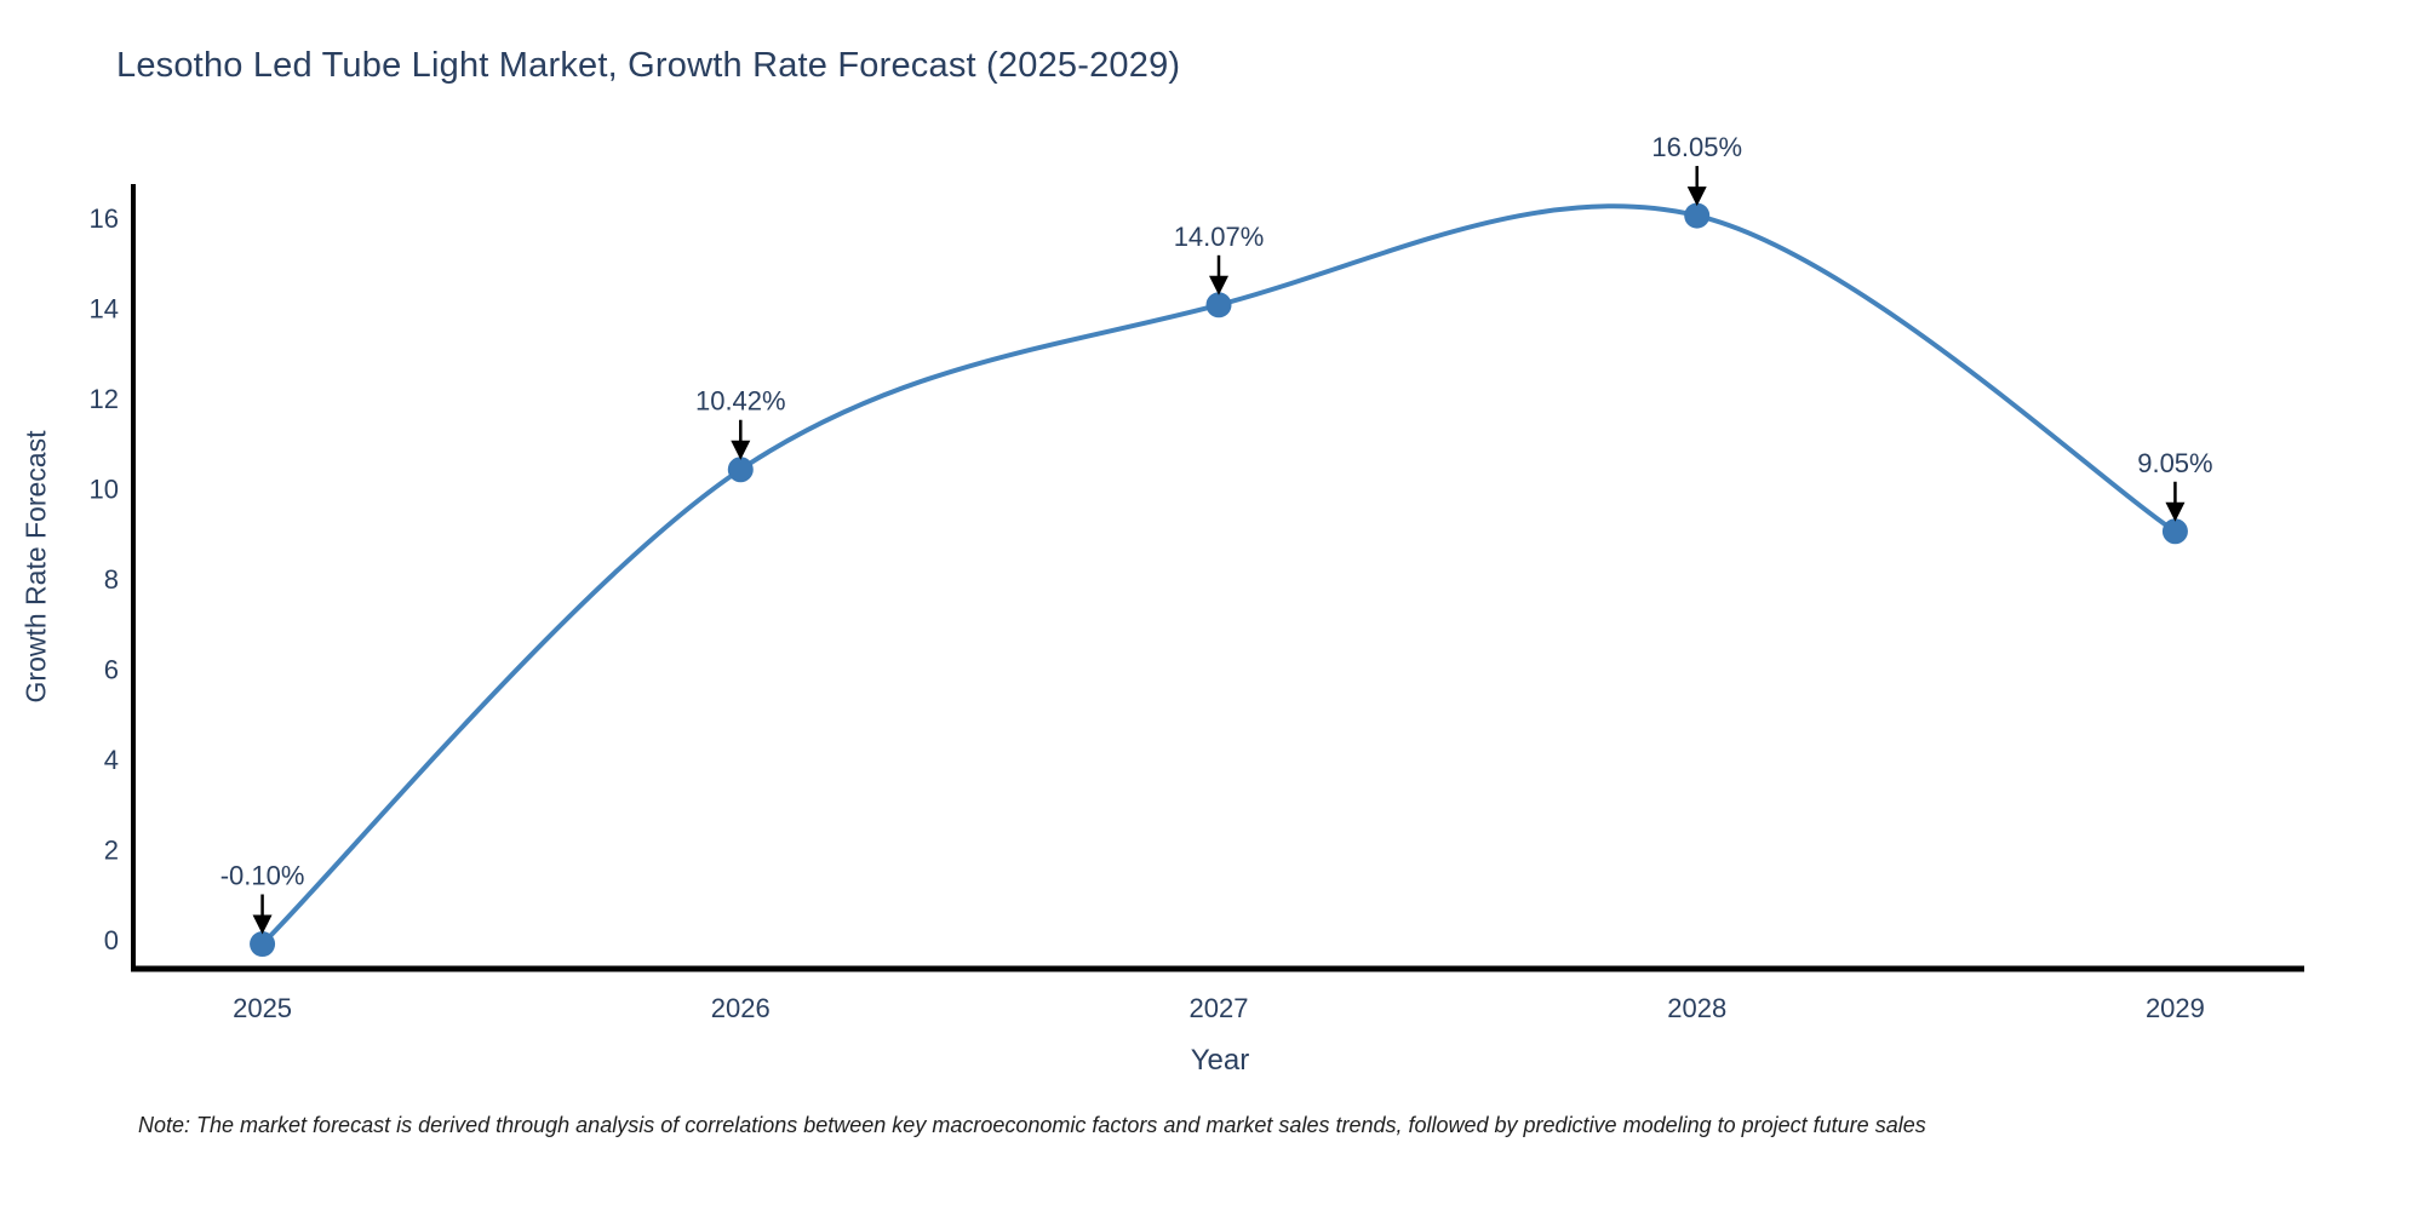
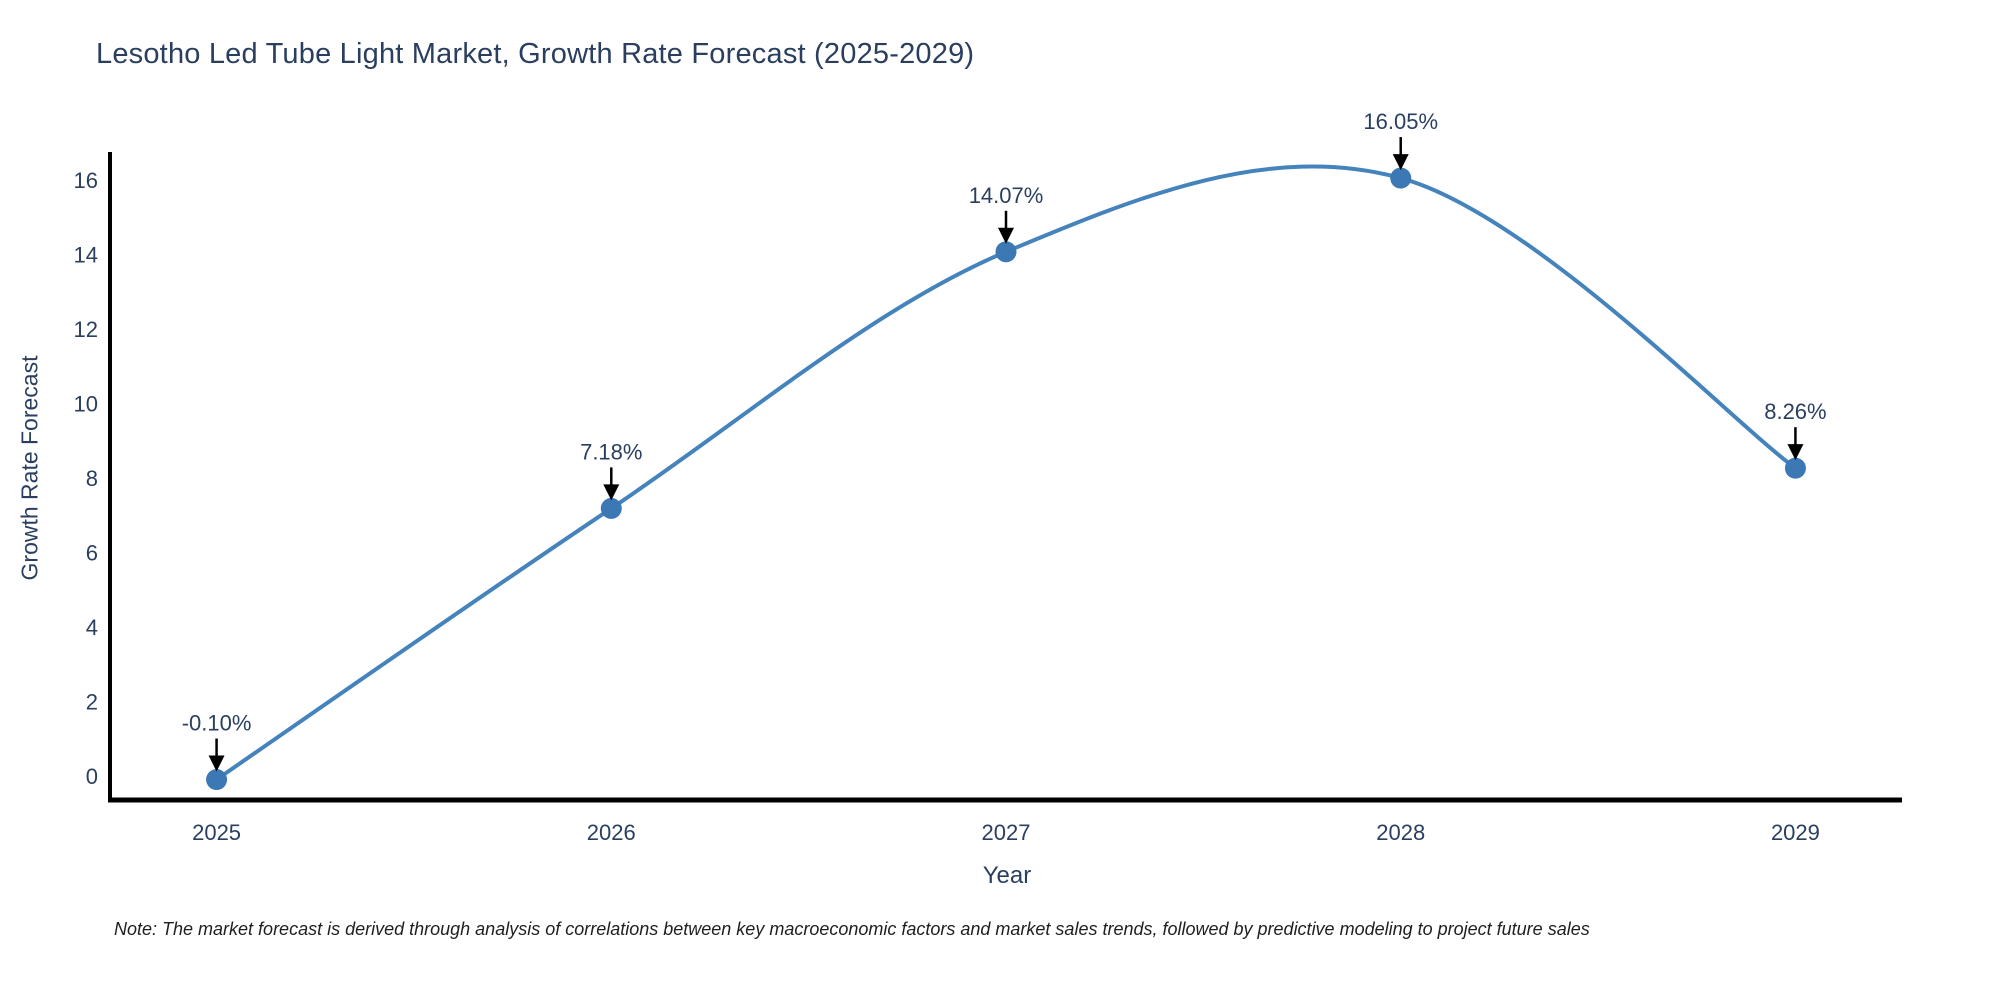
2026: 10.42% -> 7.18%
2029: 9.05% -> 8.26%
